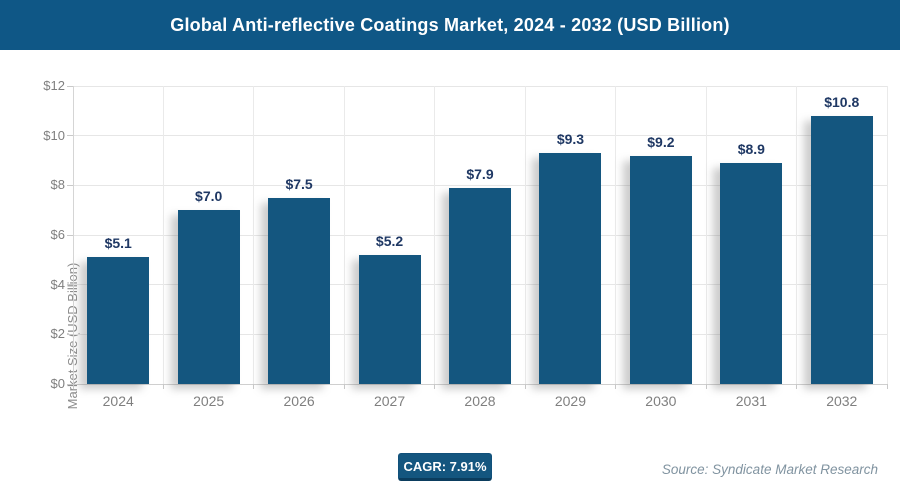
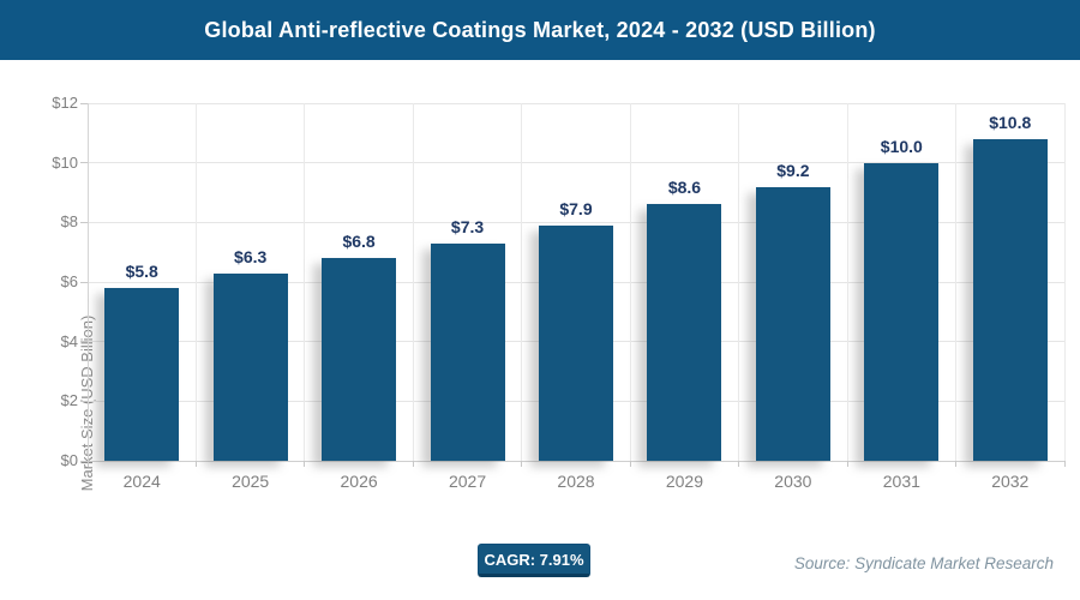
2024: $5.1 -> $5.8
2025: $7.0 -> $6.3
2026: $7.5 -> $6.8
2027: $5.2 -> $7.3
2029: $9.3 -> $8.6
2031: $8.9 -> $10.0
